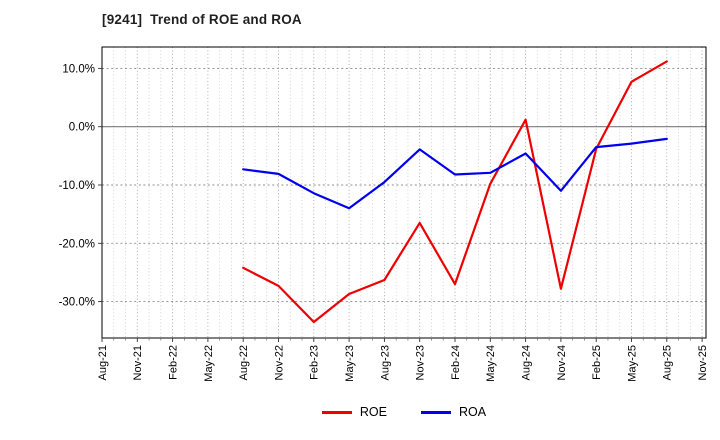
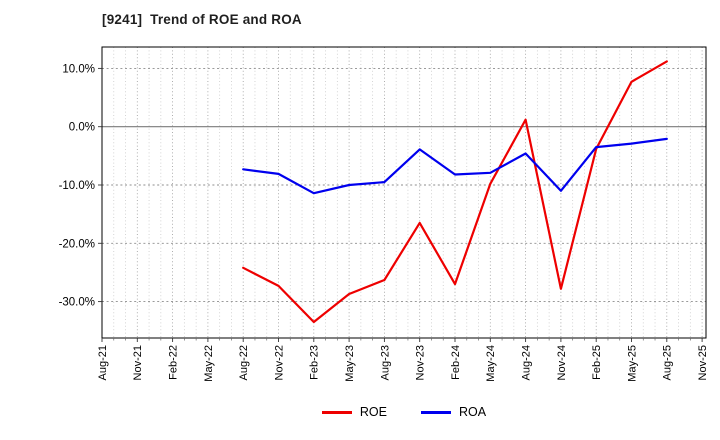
ROA/May-23: -14% -> -10%
